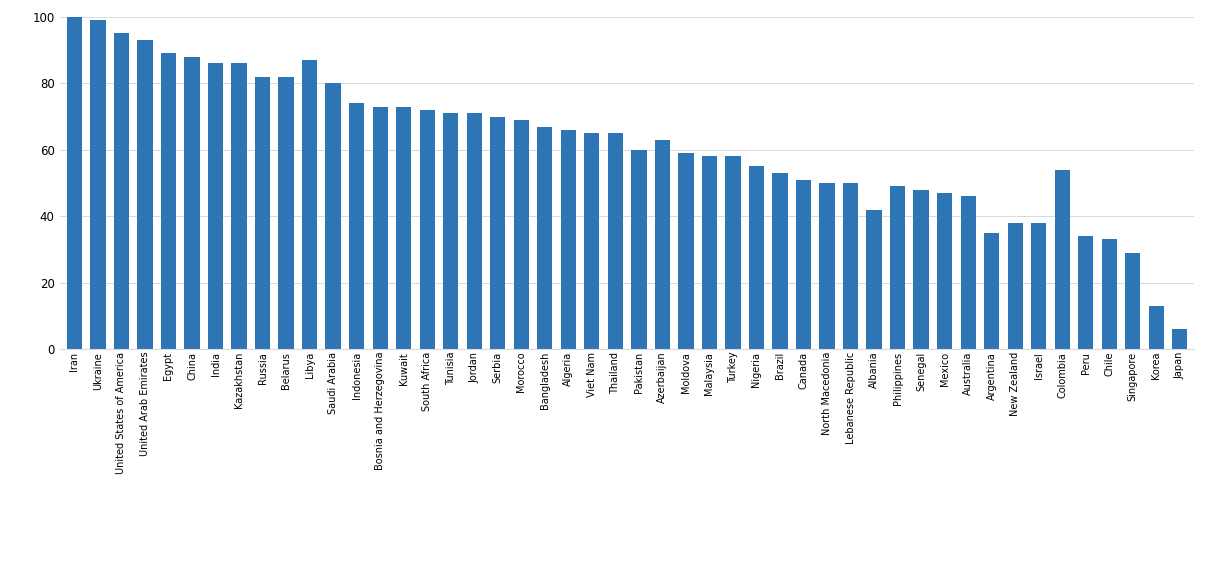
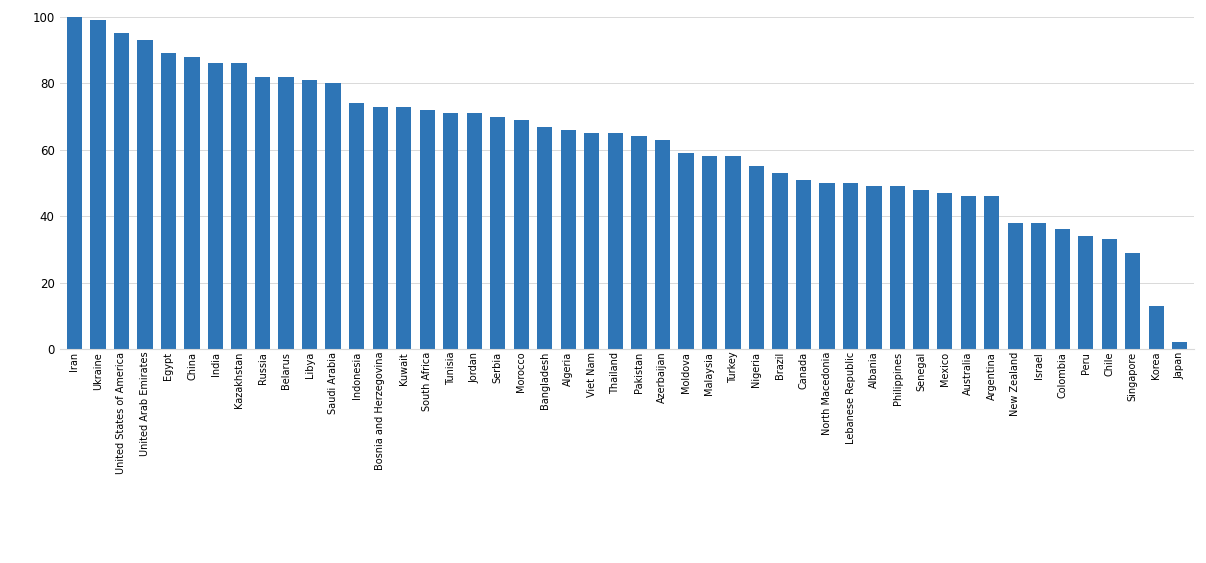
Libya: 87 -> 81
Pakistan: 60 -> 64
Albania: 42 -> 49
Argentina: 35 -> 46
Colombia: 54 -> 36
Japan: 6 -> 2
